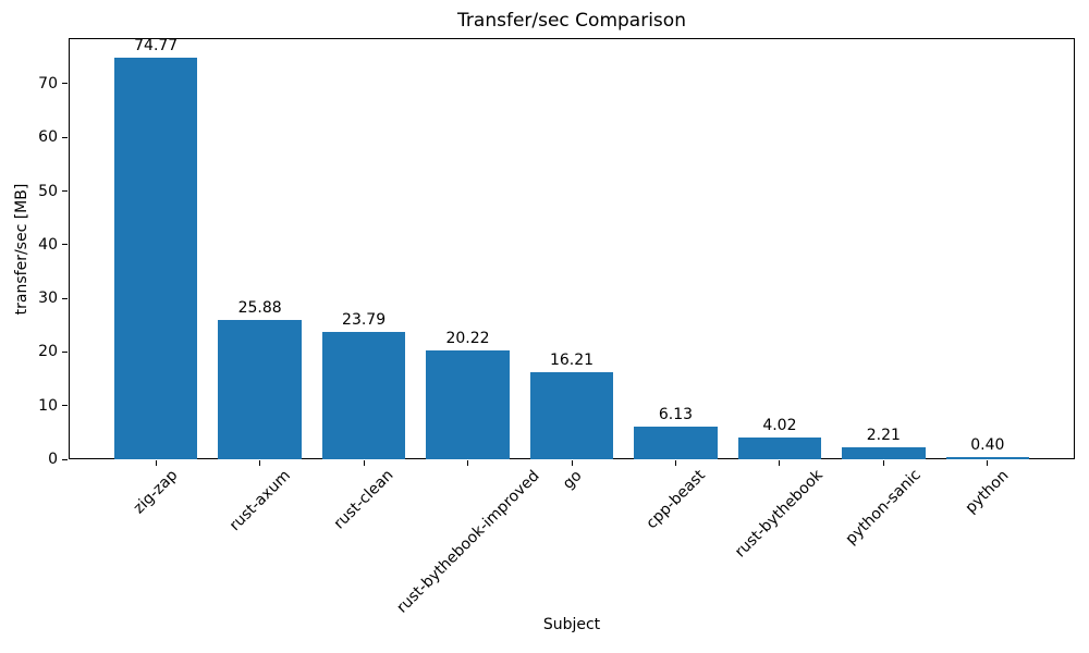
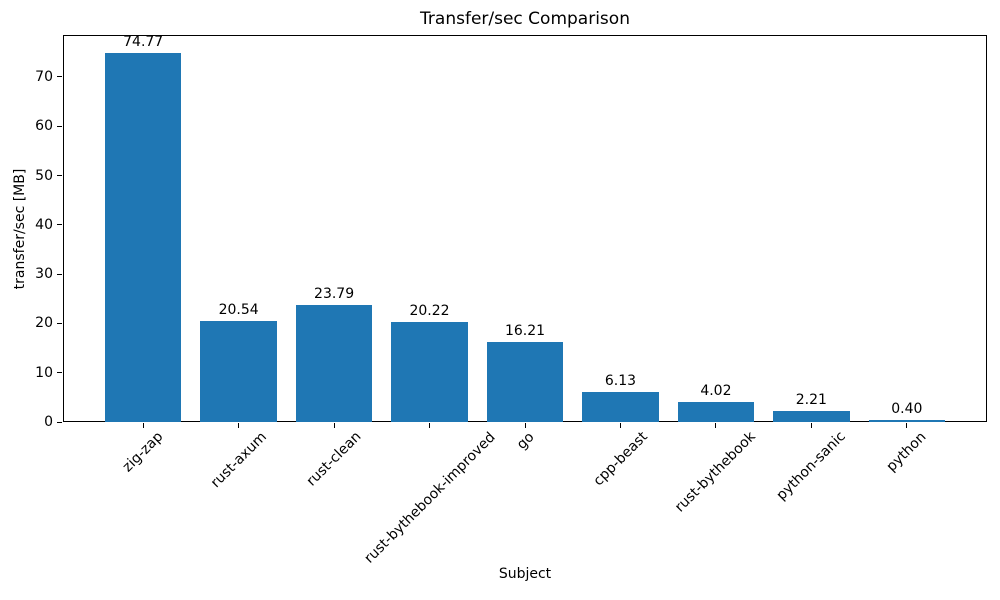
rust-axum: 25.88 -> 20.54
